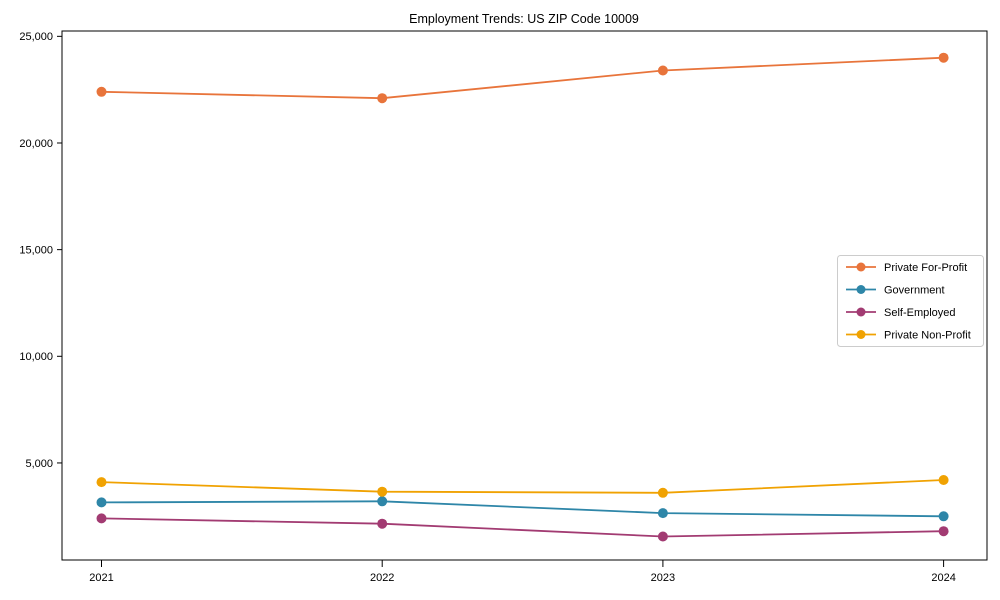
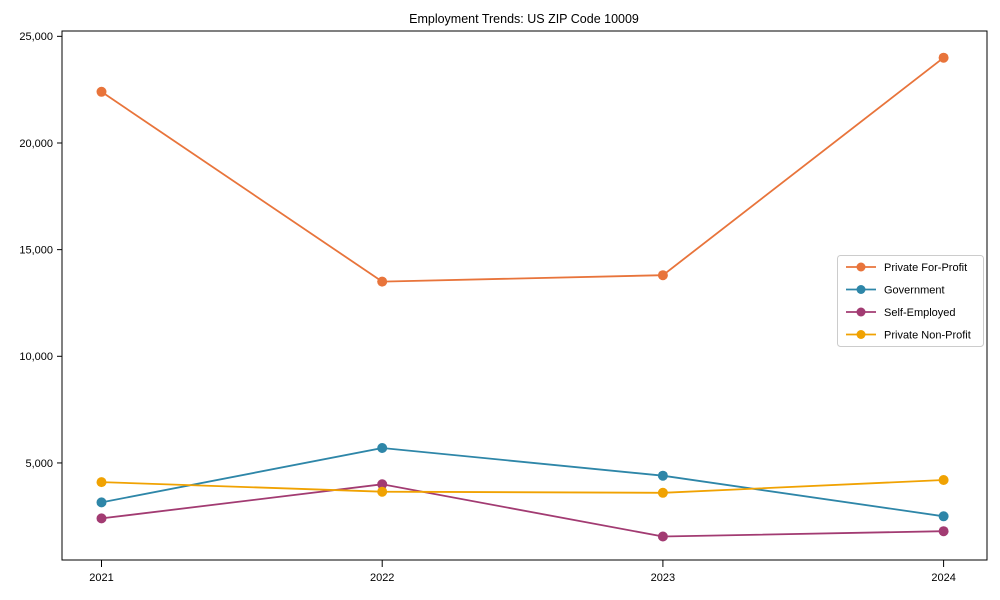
Private For-Profit/2022: 22100 -> 13500
Government/2022: 3200 -> 5700
Self-Employed/2022: 2200 -> 4000
Private For-Profit/2023: 23400 -> 13800
Government/2023: 2600 -> 4400
